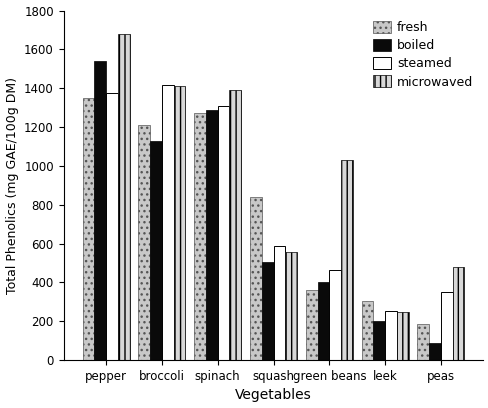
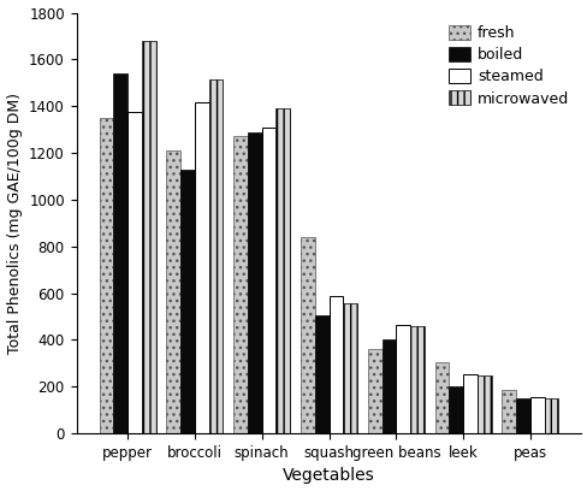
microwaved/broccoli: 1410 -> 1520
microwaved/green beans: 1030 -> 460
boiled/peas: 90 -> 150
steamed/peas: 350 -> 160
microwaved/peas: 480 -> 150
